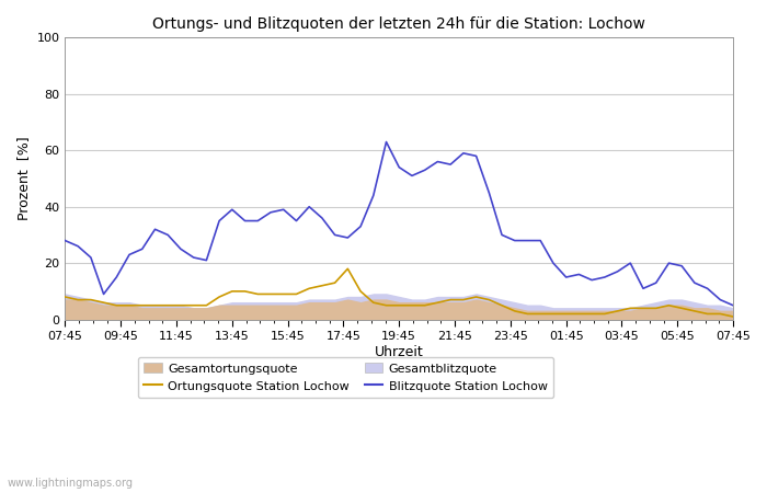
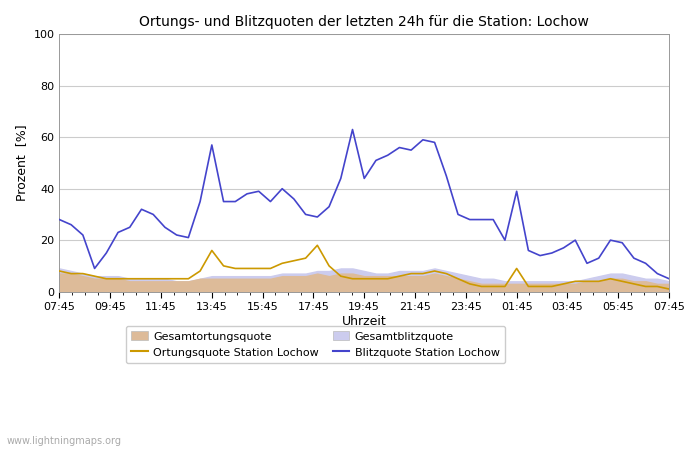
Blitzquote Station Lochow/13:45: 39 -> 57
Ortungsquote Station Lochow/13:45: 10 -> 16
Blitzquote Station Lochow/19:45: 54 -> 44
Blitzquote Station Lochow/01:45: 15 -> 39
Ortungsquote Station Lochow/01:45: 2 -> 9
